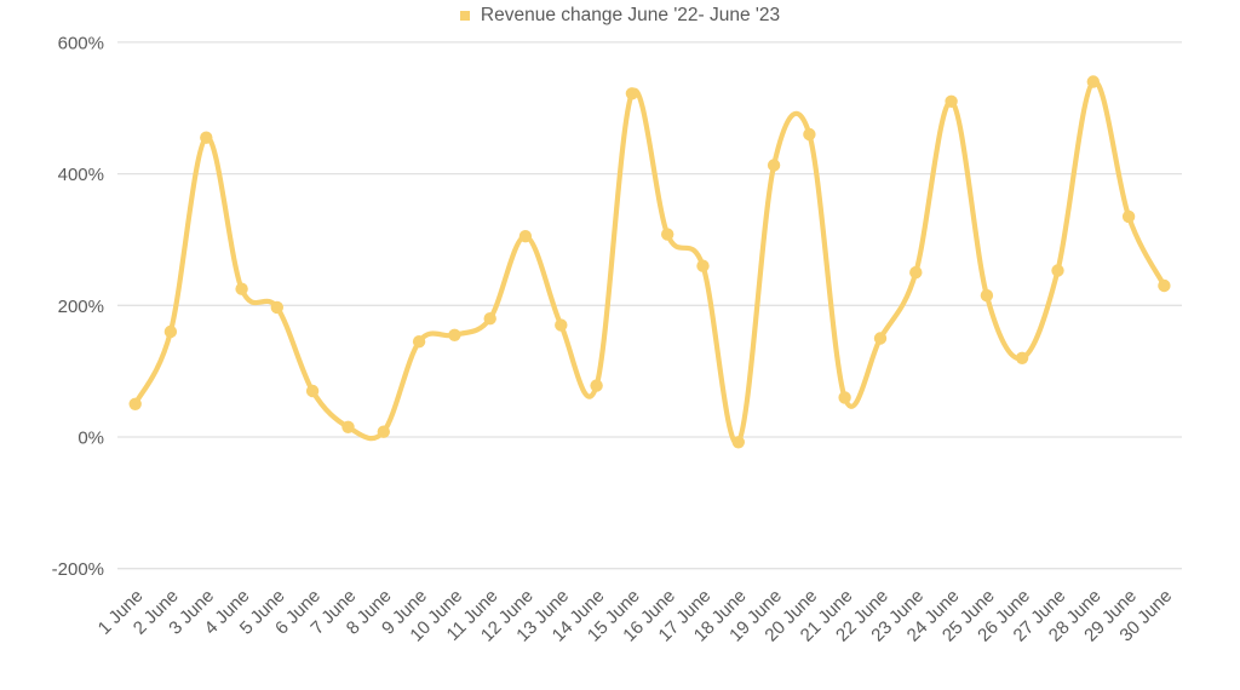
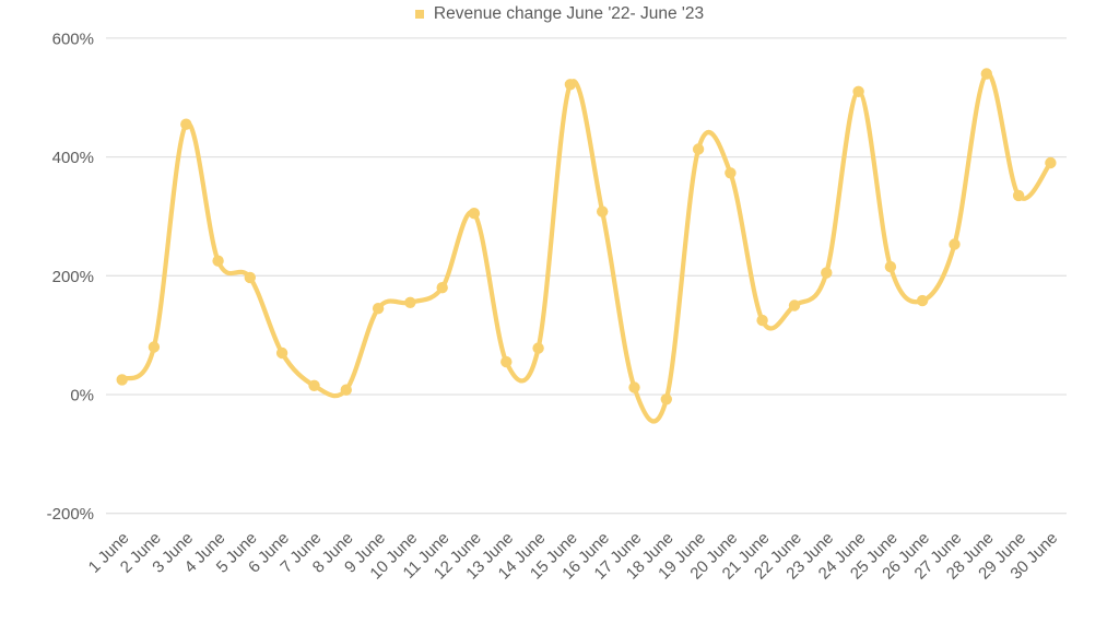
1 June: 50% -> 20%
2 June: 160% -> 80%
13 June: 170% -> 60%
17 June: 260% -> 10%
20 June: 460% -> 370%
21 June: 60% -> 120%
23 June: 250% -> 200%
26 June: 120% -> 160%
30 June: 230% -> 390%
